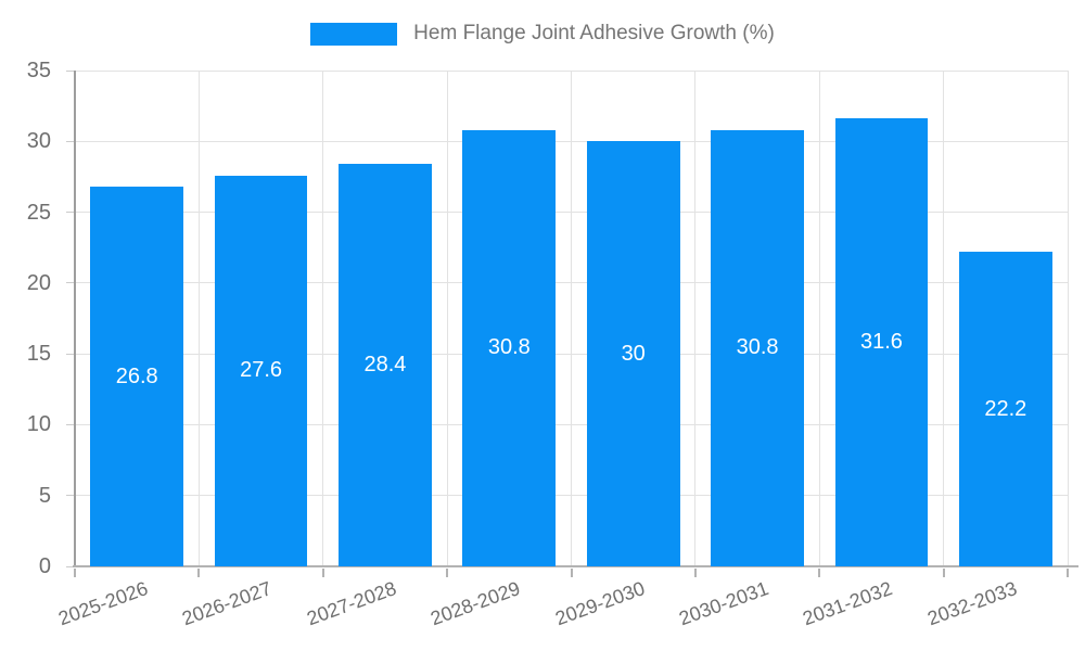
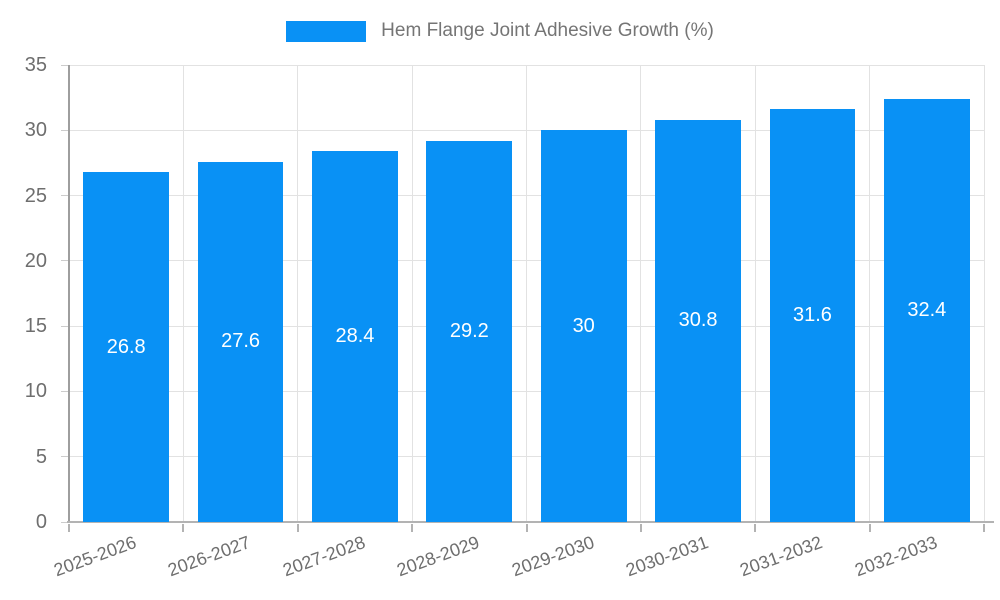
2028-2029: 30.8 -> 29.2
2032-2033: 22.2 -> 32.4
